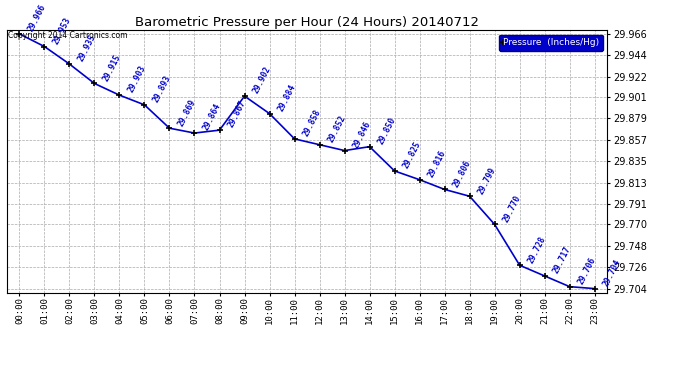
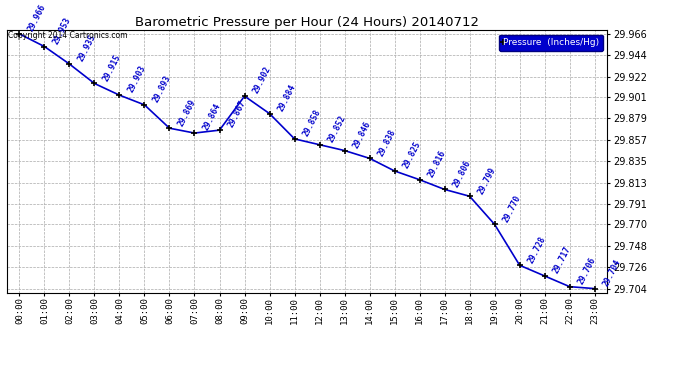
14:00: 29.850 -> 29.838
